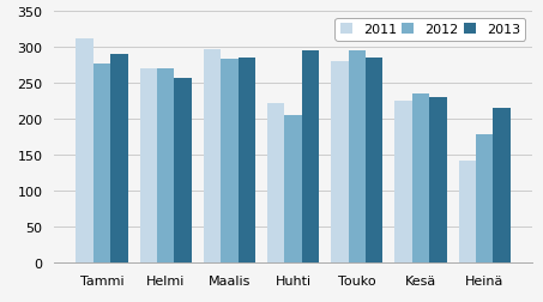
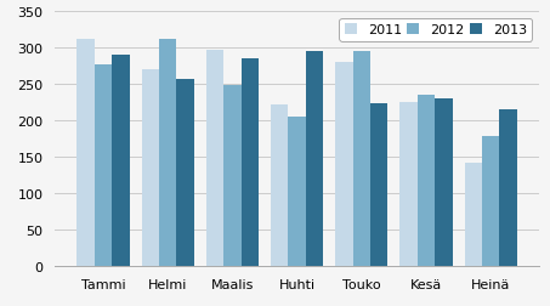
2012/Helmi: 270 -> 312
2012/Maalis: 284 -> 248
2013/Touko: 285 -> 224
